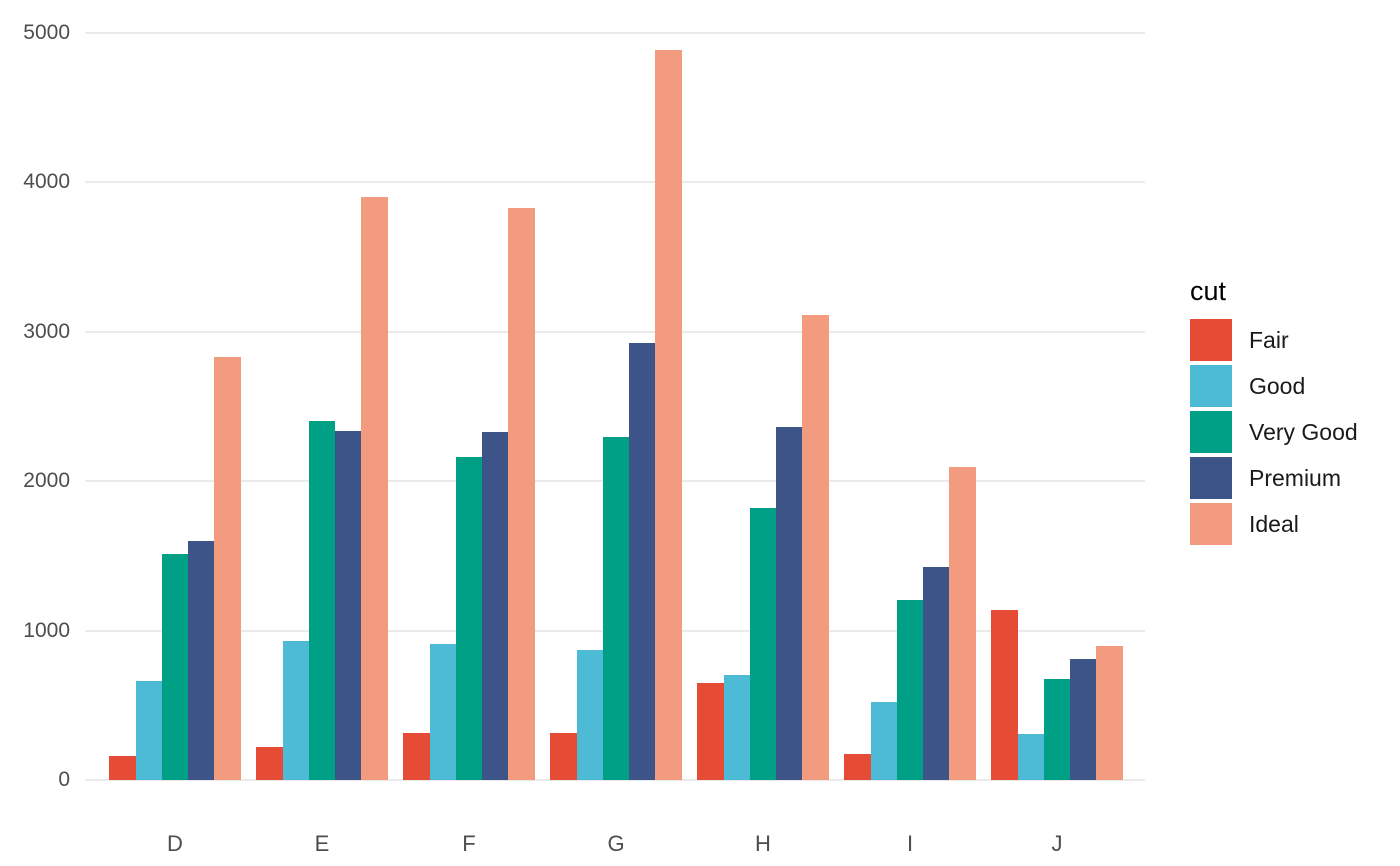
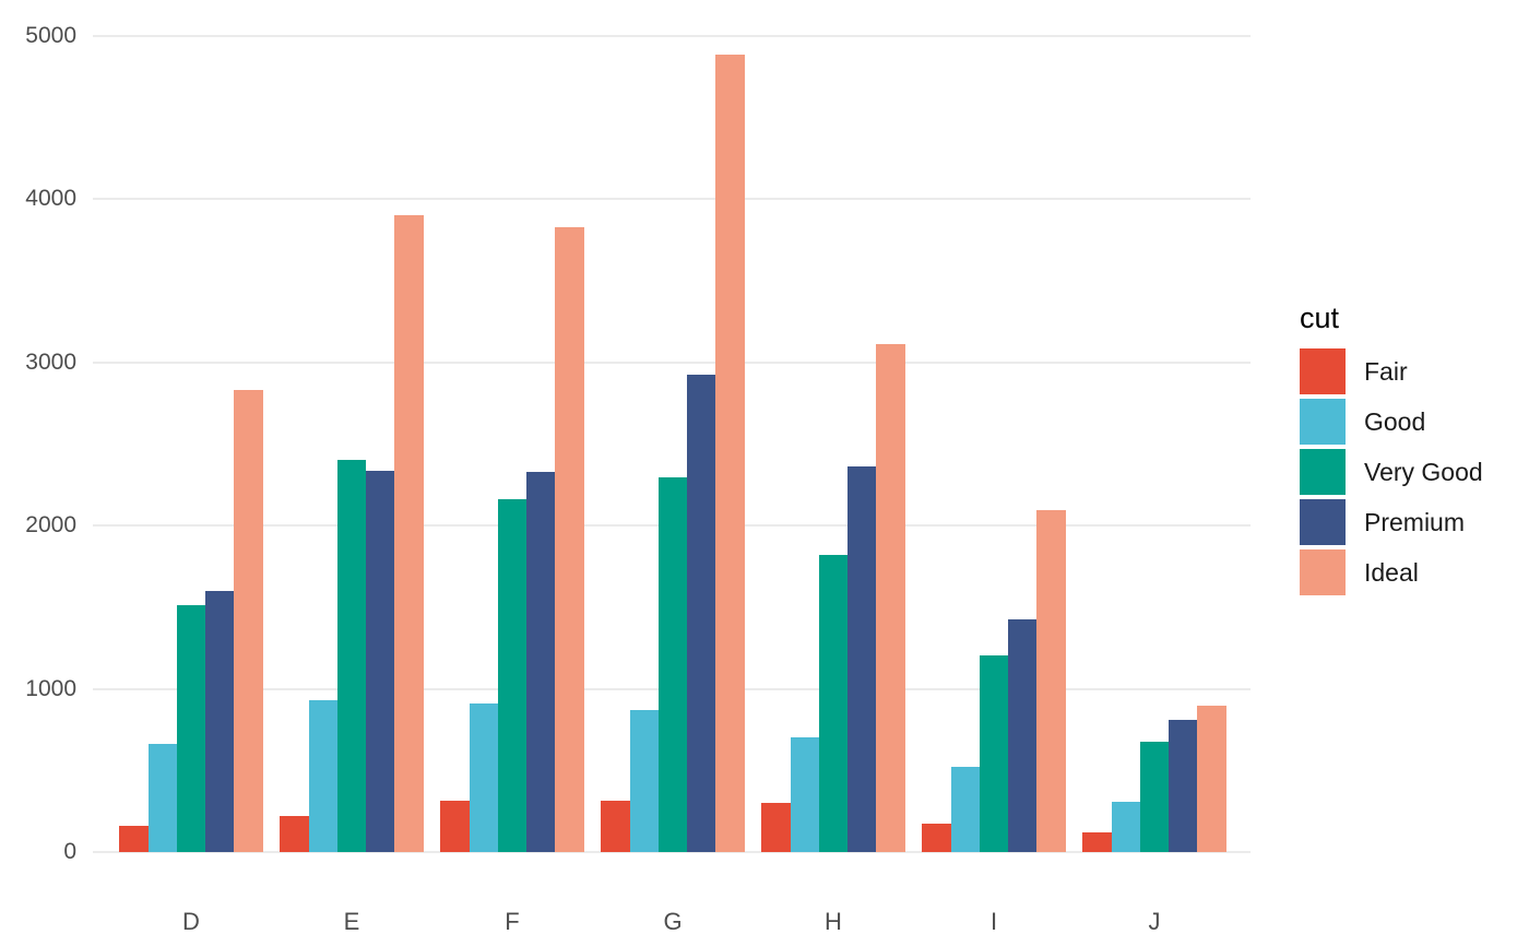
Fair/H: 650 -> 300
Fair/J: 1140 -> 120
